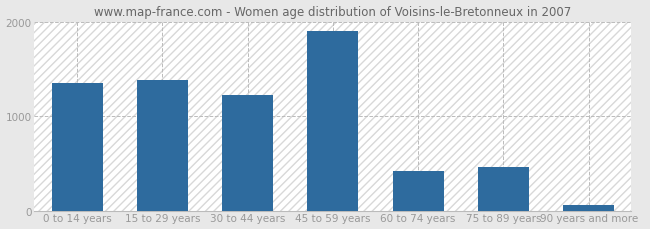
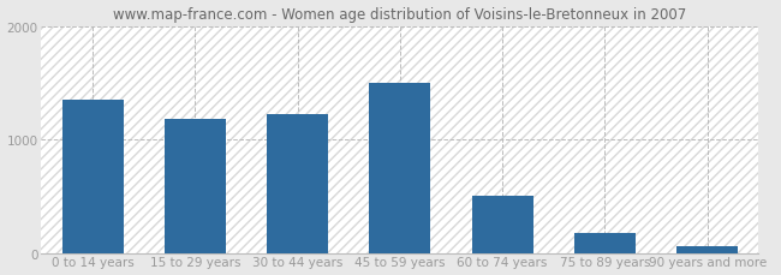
15 to 29 years: 1380 -> 1180
45 to 59 years: 1900 -> 1500
60 to 74 years: 420 -> 500
75 to 89 years: 460 -> 180
